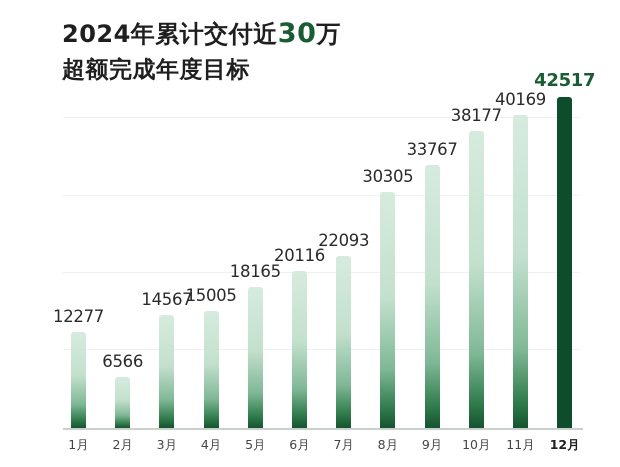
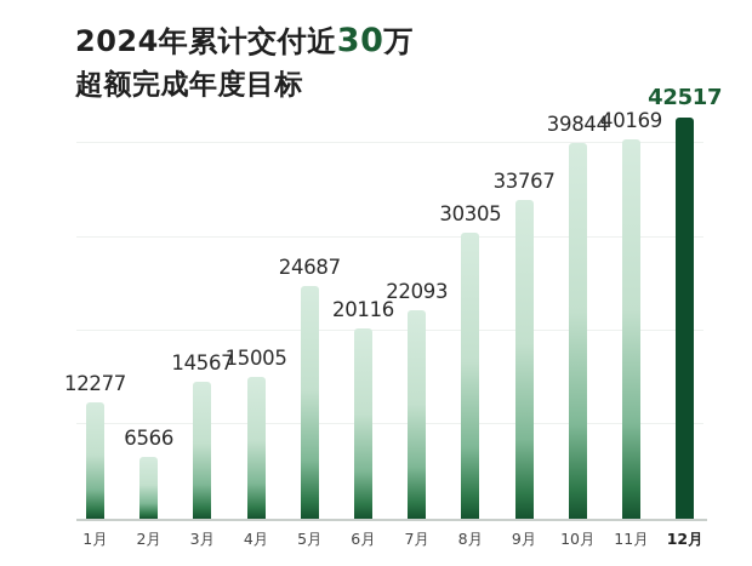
5月: 18165 -> 24687
10月: 38177 -> 39844
